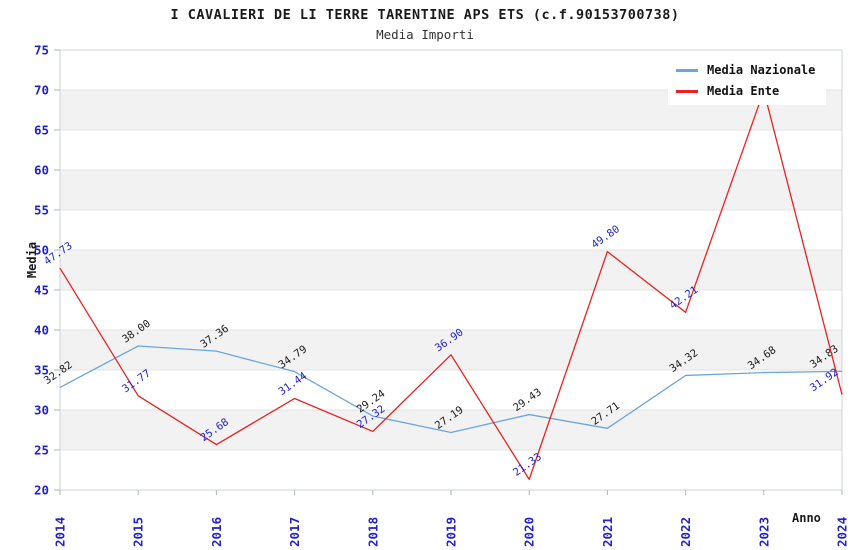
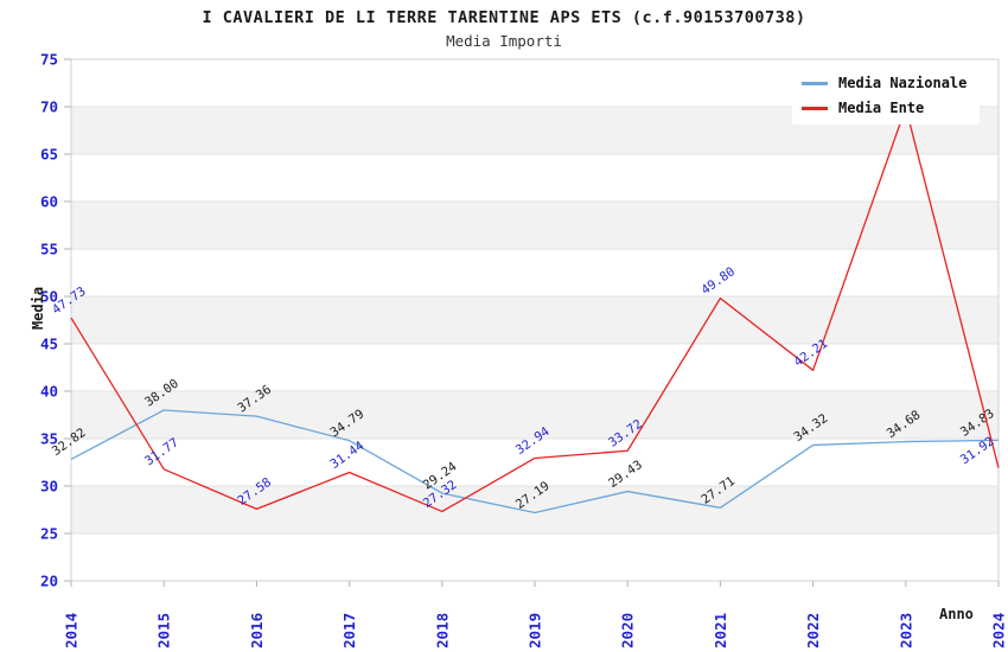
Media Ente/2016: 25.68 -> 27.58
Media Ente/2019: 36.90 -> 32.94
Media Ente/2020: 21.33 -> 33.72
